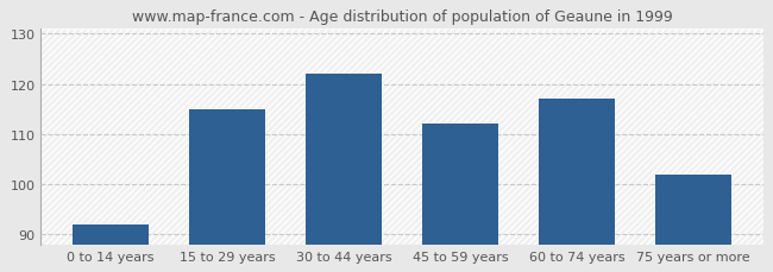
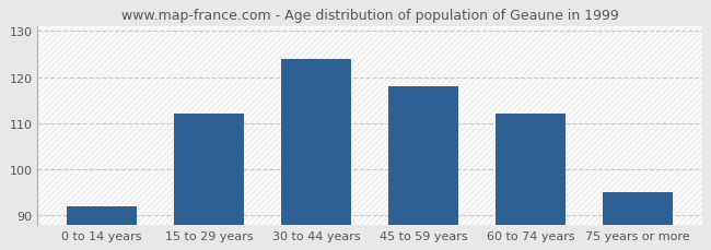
15 to 29 years: 115 -> 112
30 to 44 years: 122 -> 124
45 to 59 years: 112 -> 118
60 to 74 years: 117 -> 112
75 years or more: 102 -> 95
